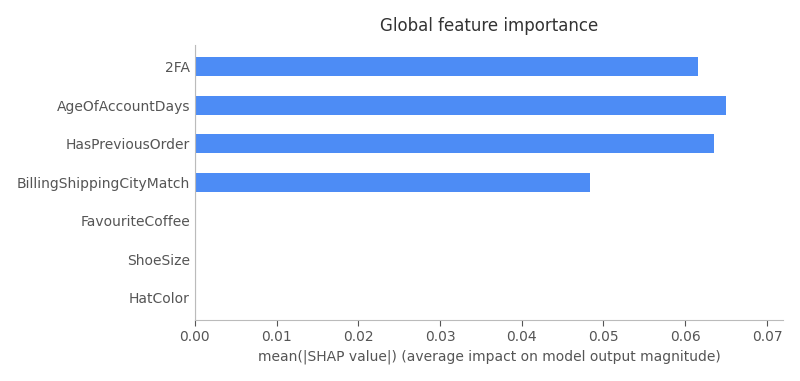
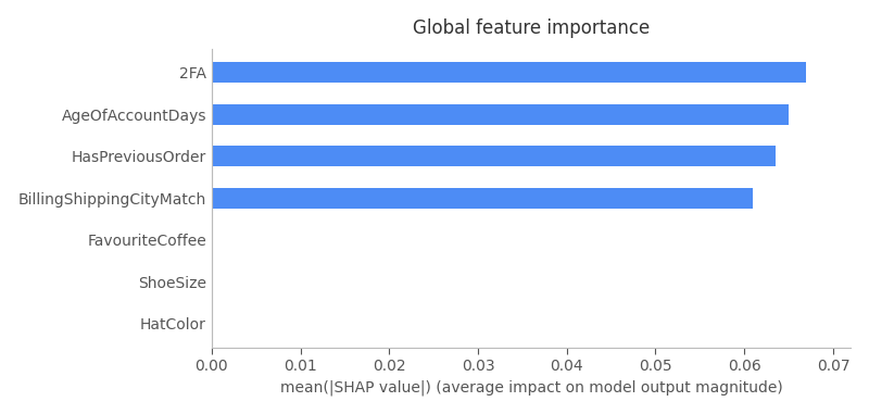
2FA: 0.0616 -> 0.0670
BillingShippingCityMatch: 0.0484 -> 0.0610
